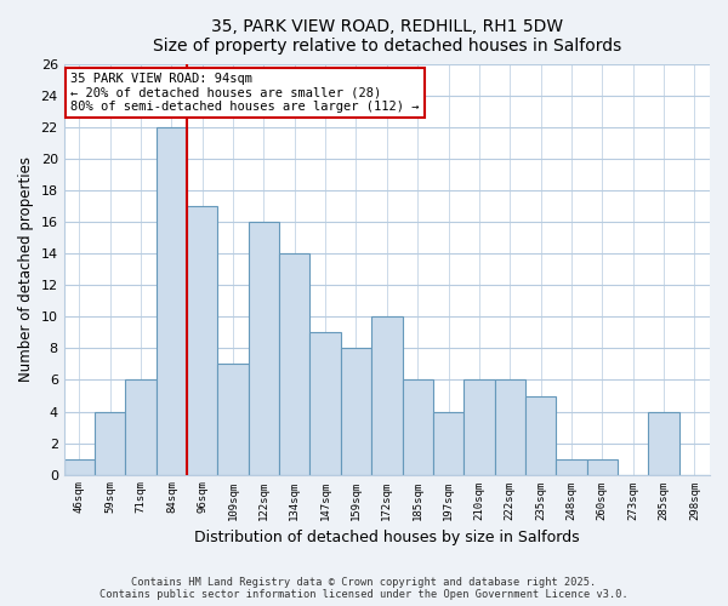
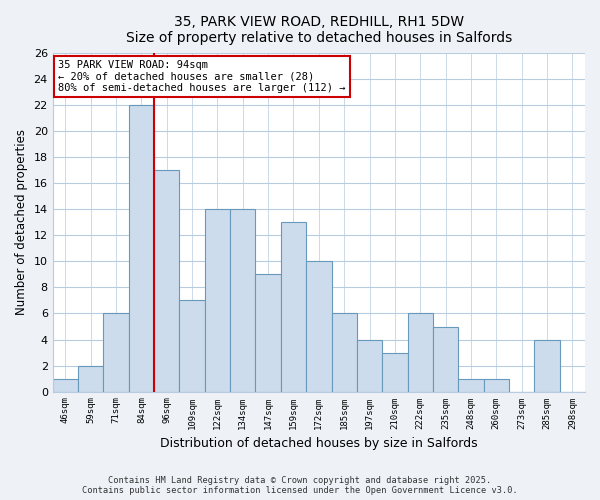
59sqm: 4 -> 2
122sqm: 16 -> 14
159sqm: 8 -> 13
210sqm: 6 -> 3
